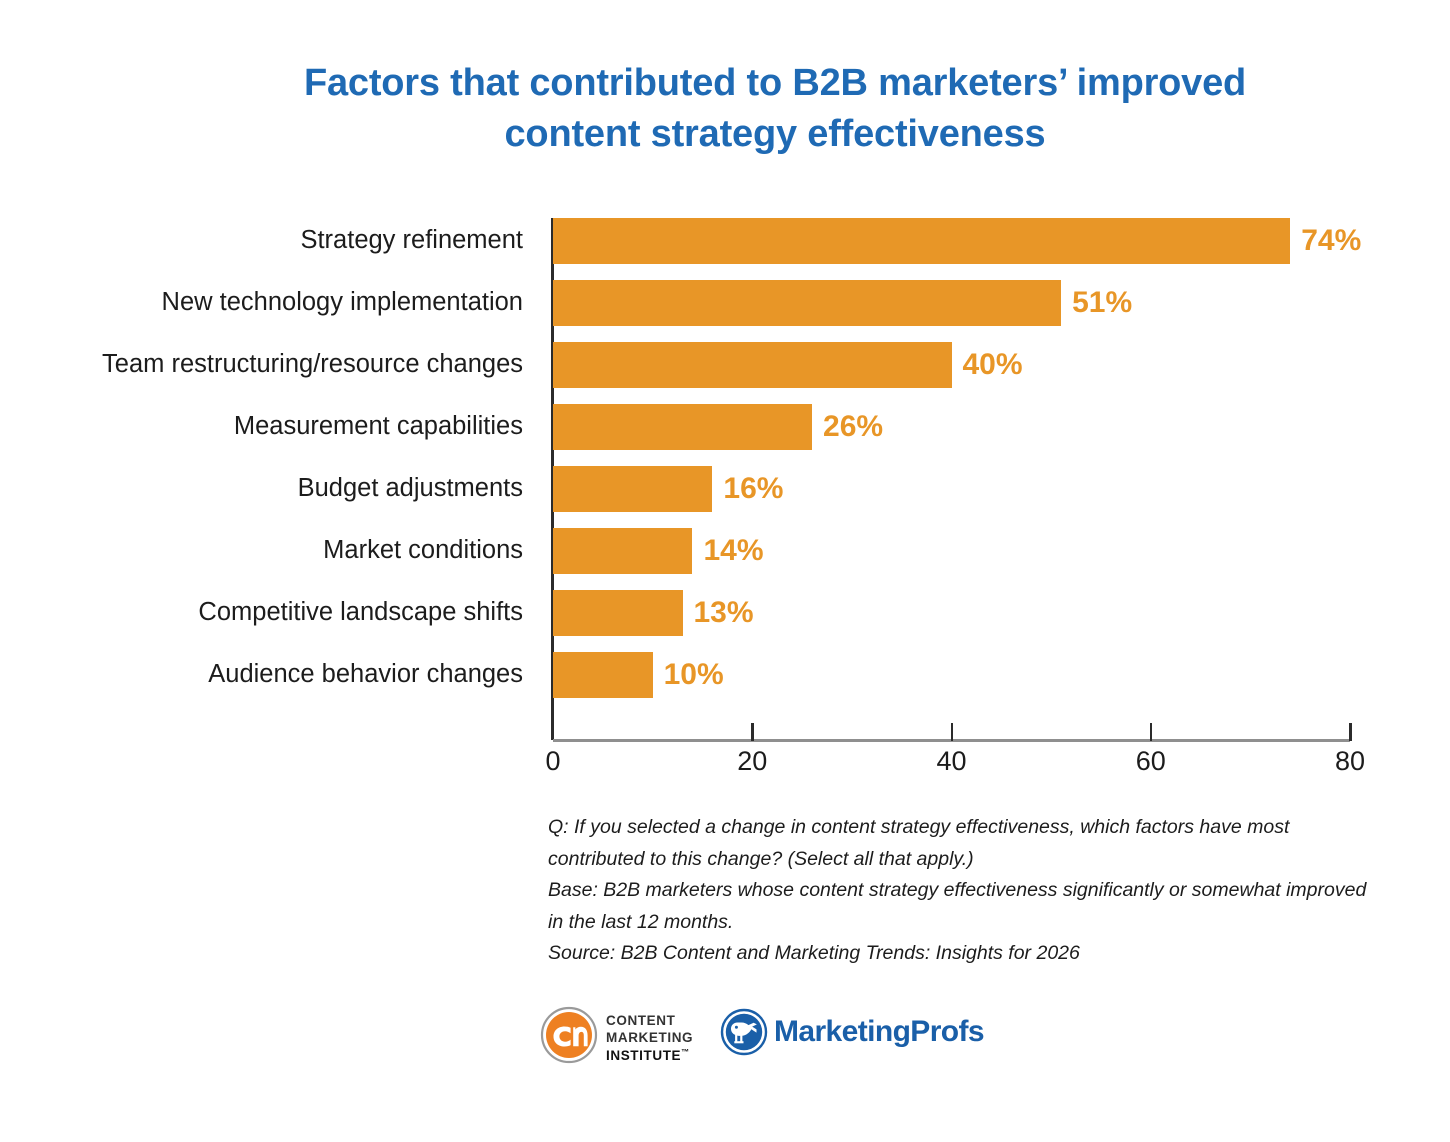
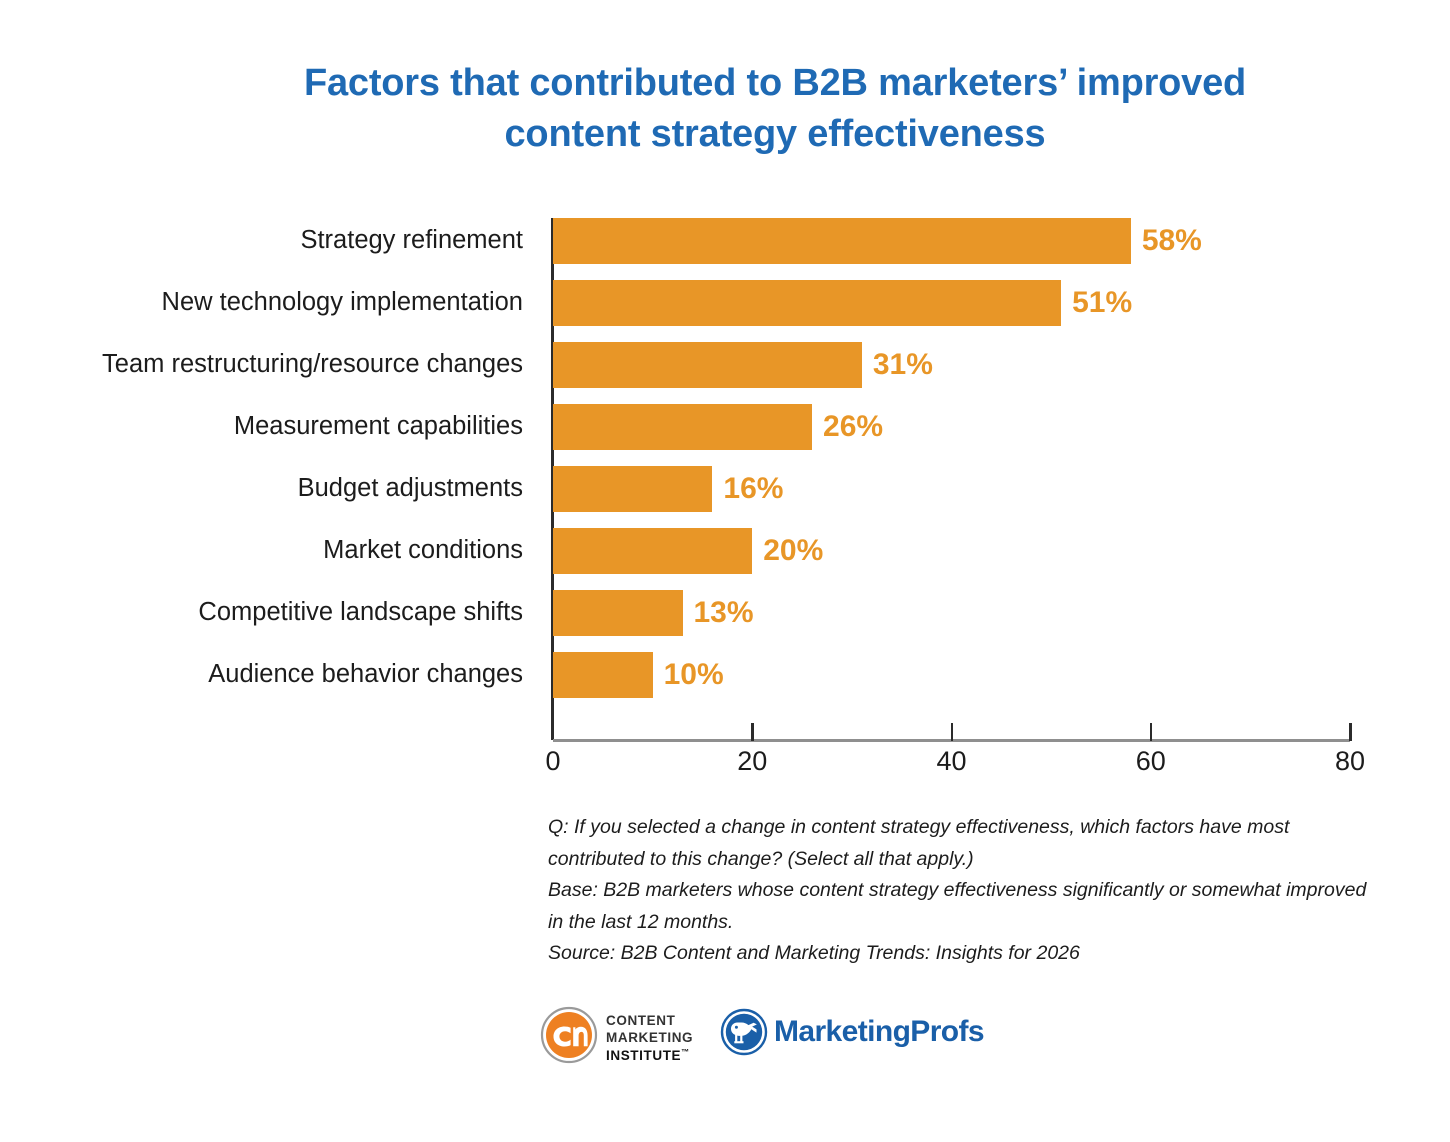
Strategy refinement: 74% -> 58%
Team restructuring/resource changes: 40% -> 31%
Market conditions: 14% -> 20%
